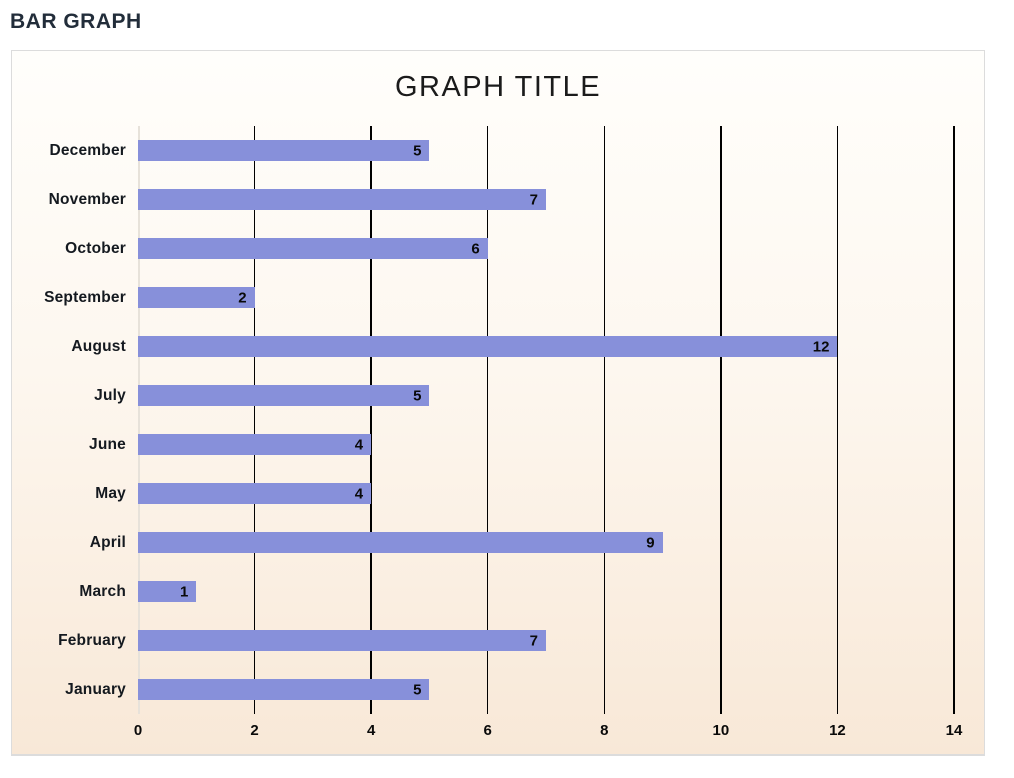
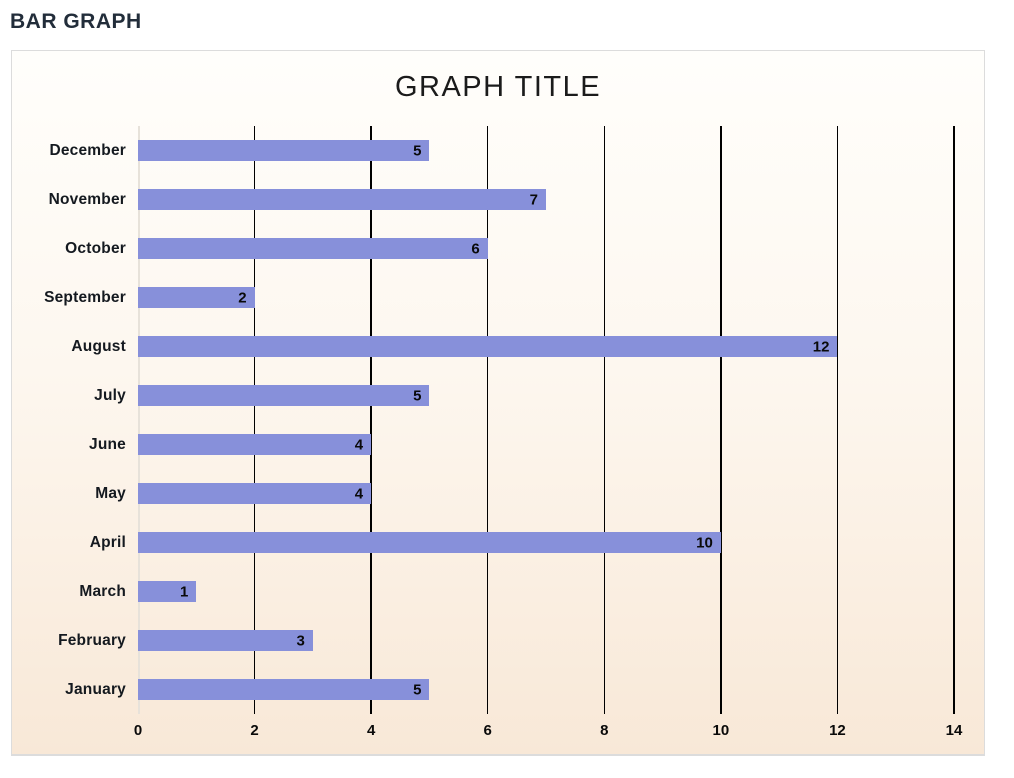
April: 9 -> 10
February: 7 -> 3
